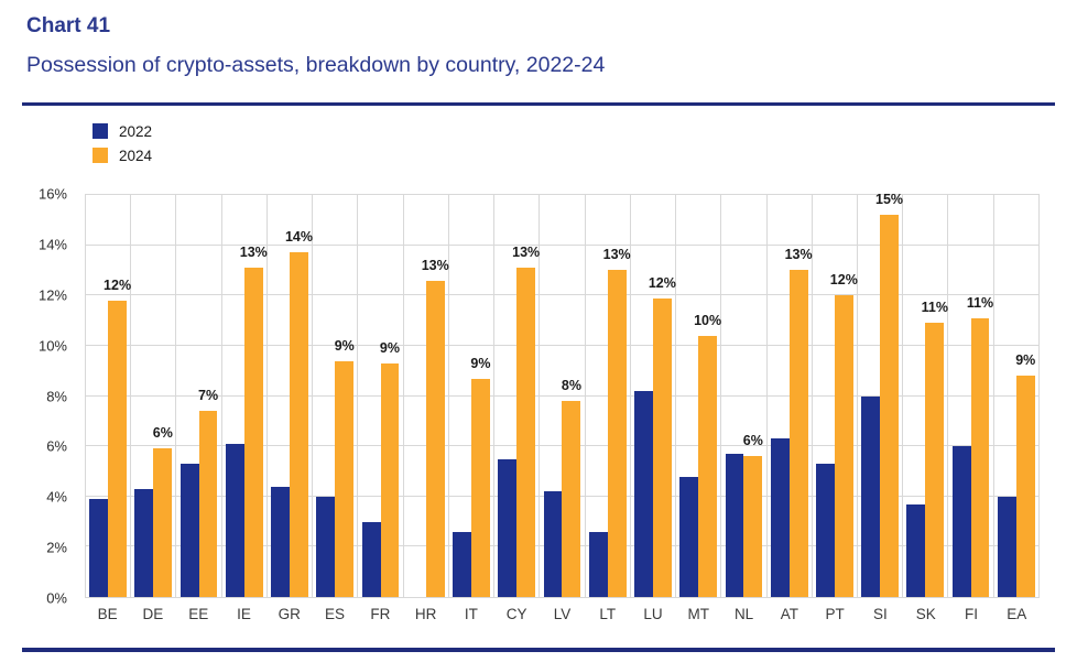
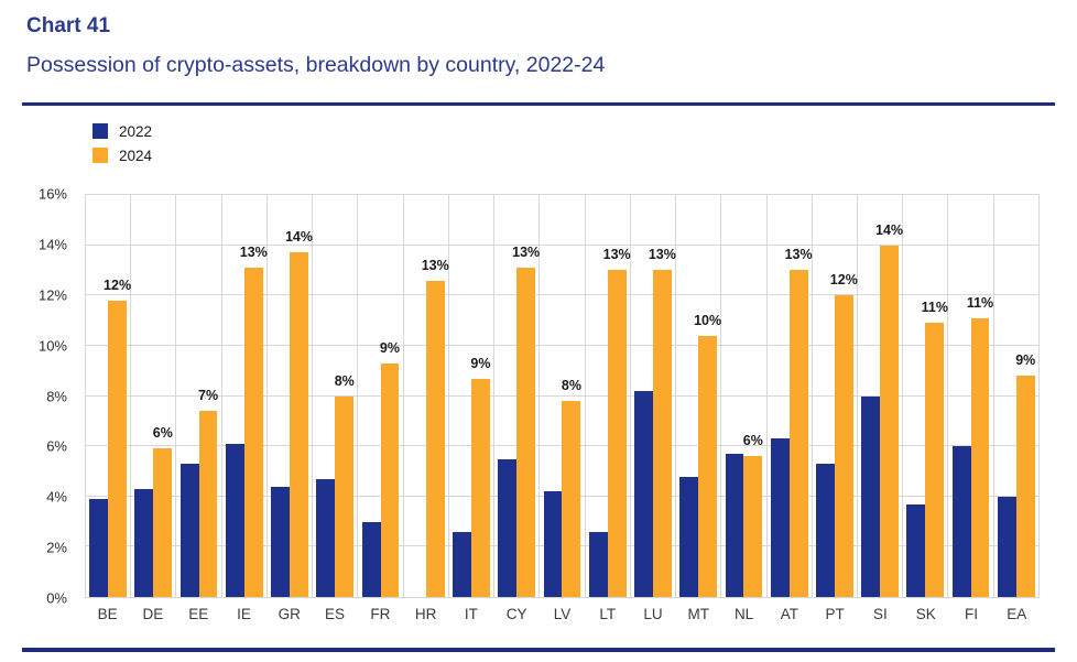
2022/ES: 4.0% -> 4.7%
2024/ES: 9% -> 8%
2024/LU: 12% -> 13%
2024/SI: 15% -> 14%
